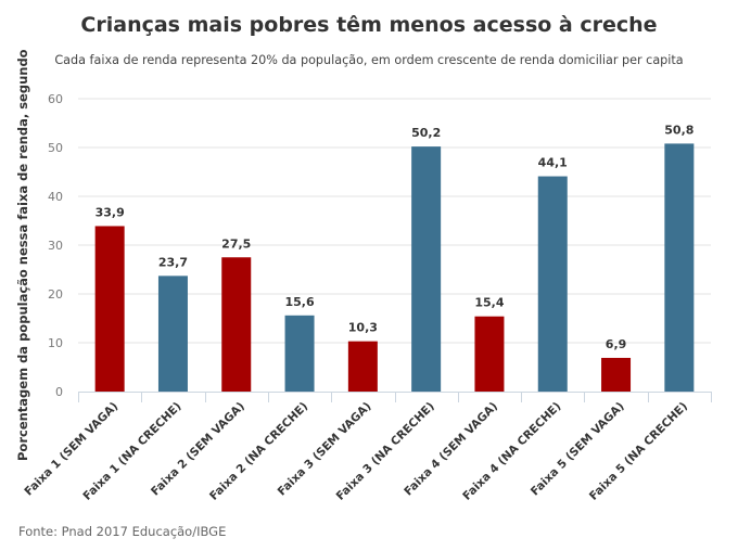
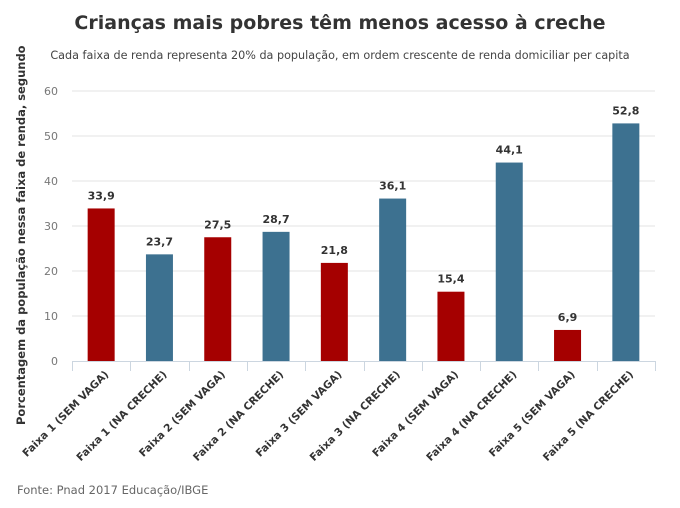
Faixa 2 (NA CRECHE): 15,6 -> 28,7
Faixa 3 (SEM VAGA): 10,3 -> 21,8
Faixa 3 (NA CRECHE): 50,2 -> 36,1
Faixa 5 (NA CRECHE): 50,8 -> 52,8
